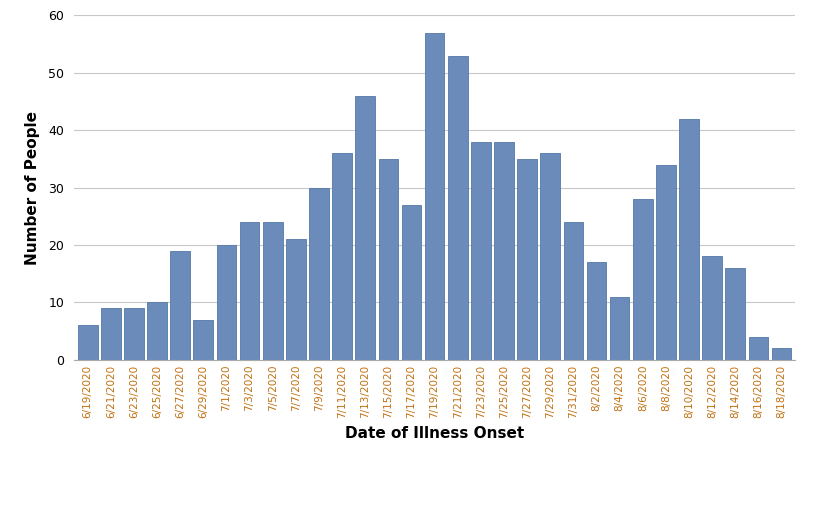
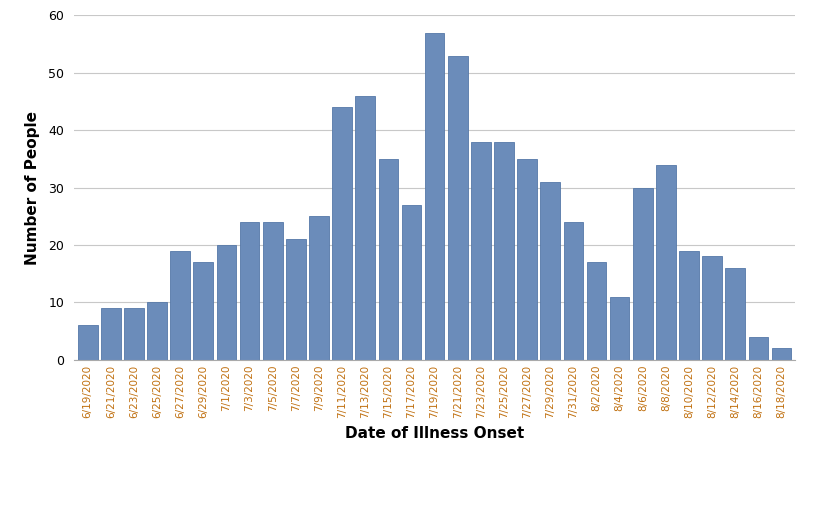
6/29/2020: 7 -> 17
7/9/2020: 30 -> 25
7/11/2020: 36 -> 44
7/29/2020: 36 -> 31
8/6/2020: 28 -> 30
8/10/2020: 42 -> 19
